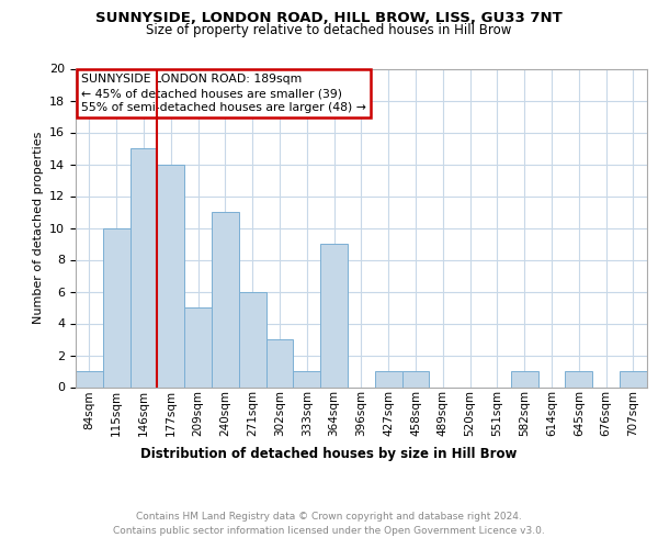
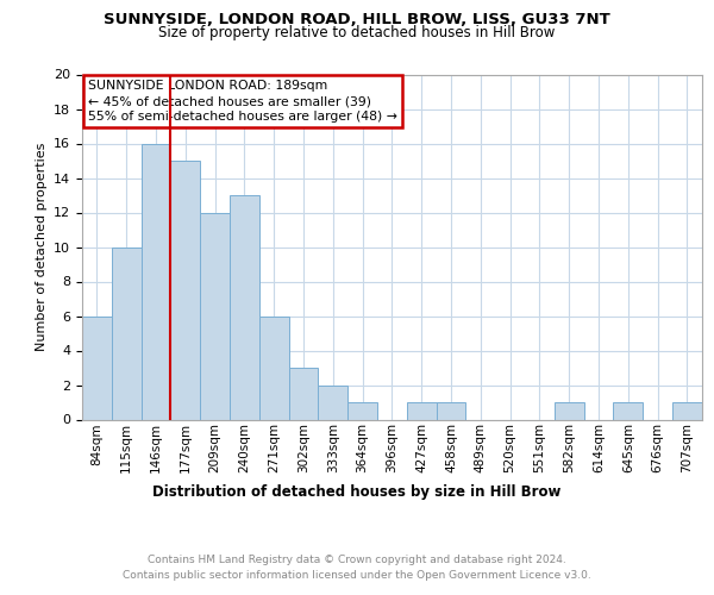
84sqm: 1 -> 6
146sqm: 15 -> 16
177sqm: 14 -> 15
209sqm: 5 -> 12
240sqm: 11 -> 13
333sqm: 1 -> 2
364sqm: 9 -> 1
